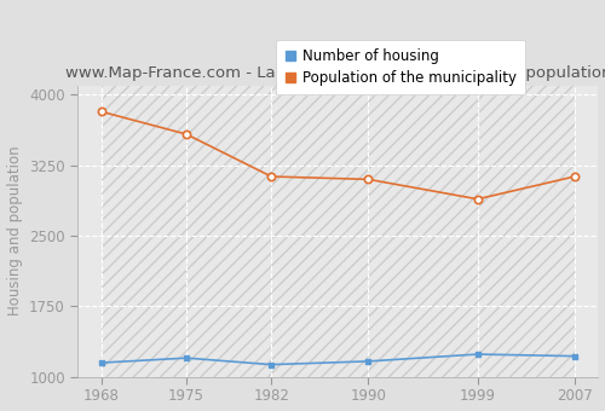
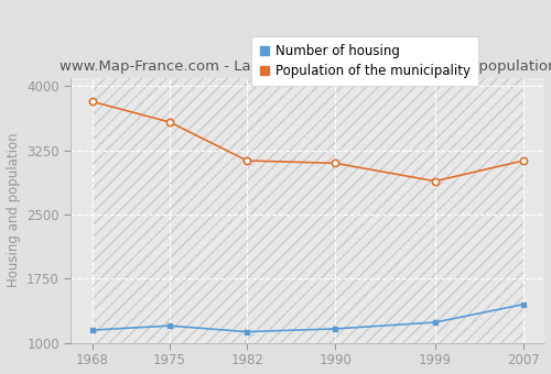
Number of housing/2007: 1220 -> 1450
